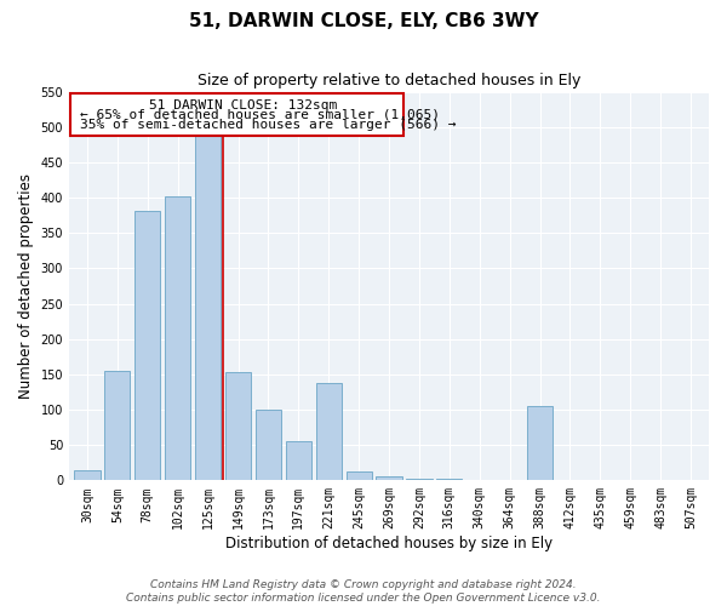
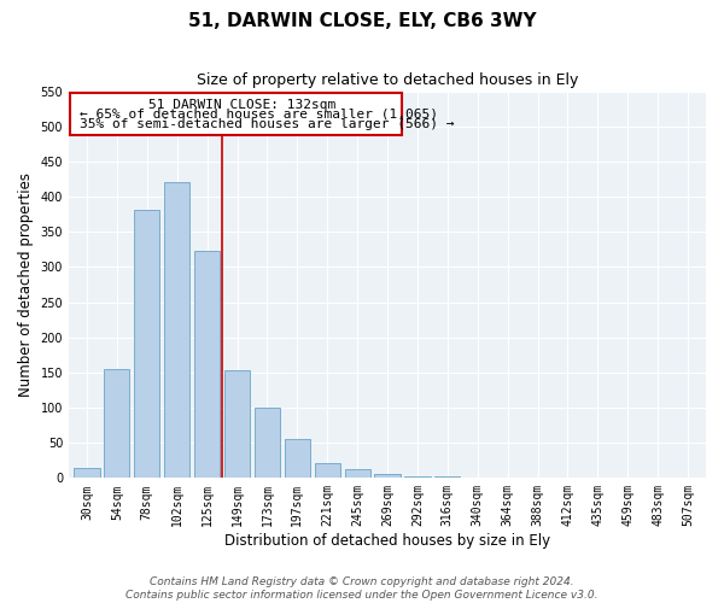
102sqm: 402 -> 420
125sqm: 492 -> 323
221sqm: 138 -> 22
388sqm: 106 -> 1
